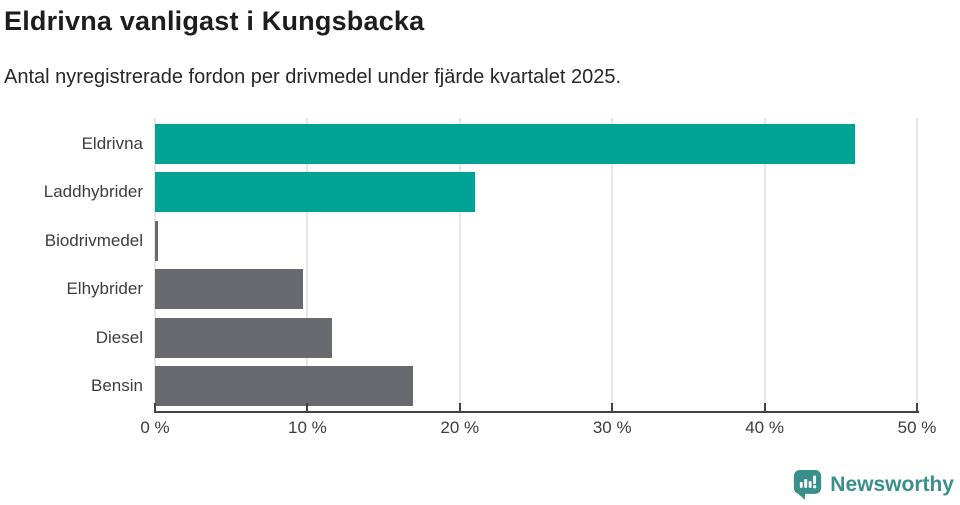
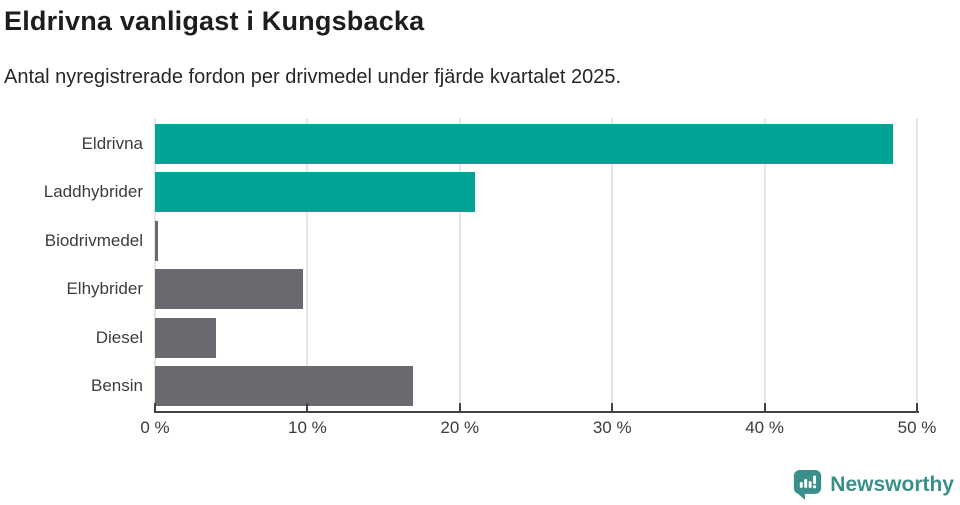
Eldrivna: 45.9% -> 48.4%
Diesel: 11.6% -> 4.0%
